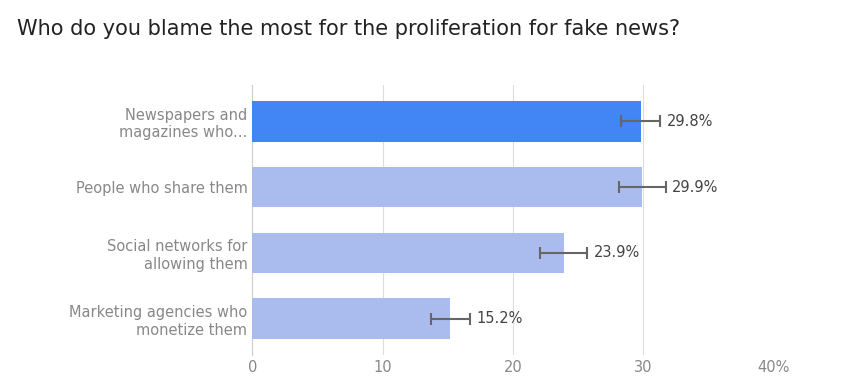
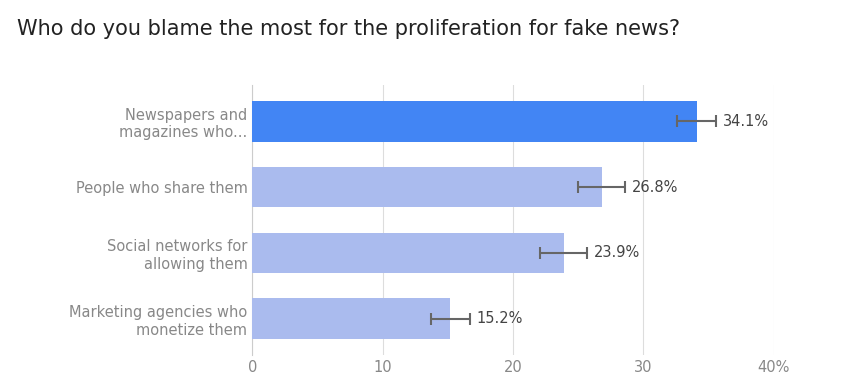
Newspapers and magazines who...: 29.8% -> 34.1%
People who share them: 29.9% -> 26.8%
